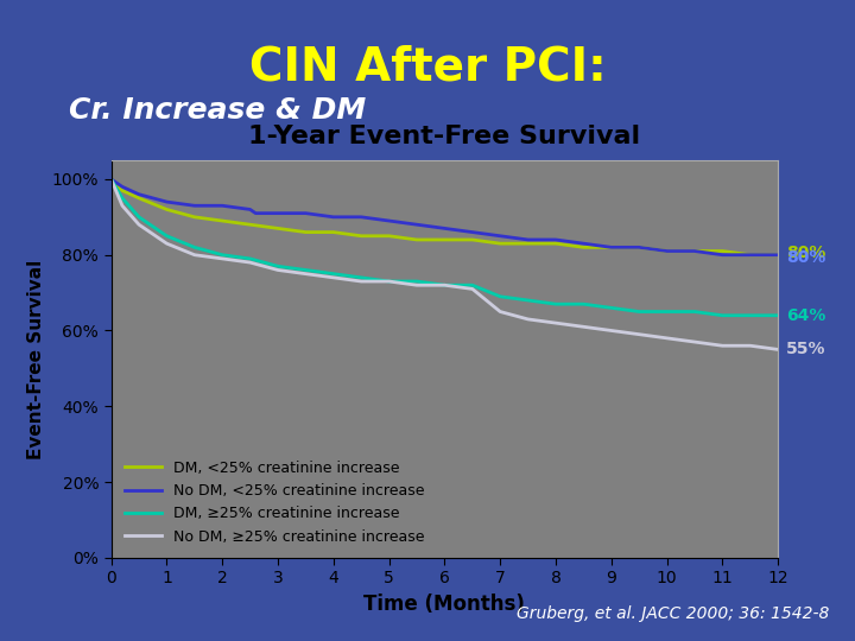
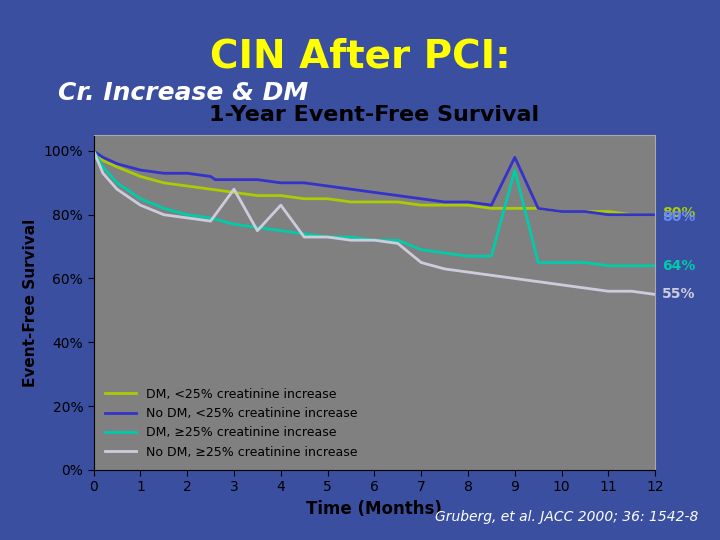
No DM, ≥25% creatinine increase/3: 76% -> 88%
No DM, ≥25% creatinine increase/4: 74% -> 83%
No DM, <25% creatinine increase/9: 82% -> 98%
DM, ≥25% creatinine increase/9: 66% -> 94%
